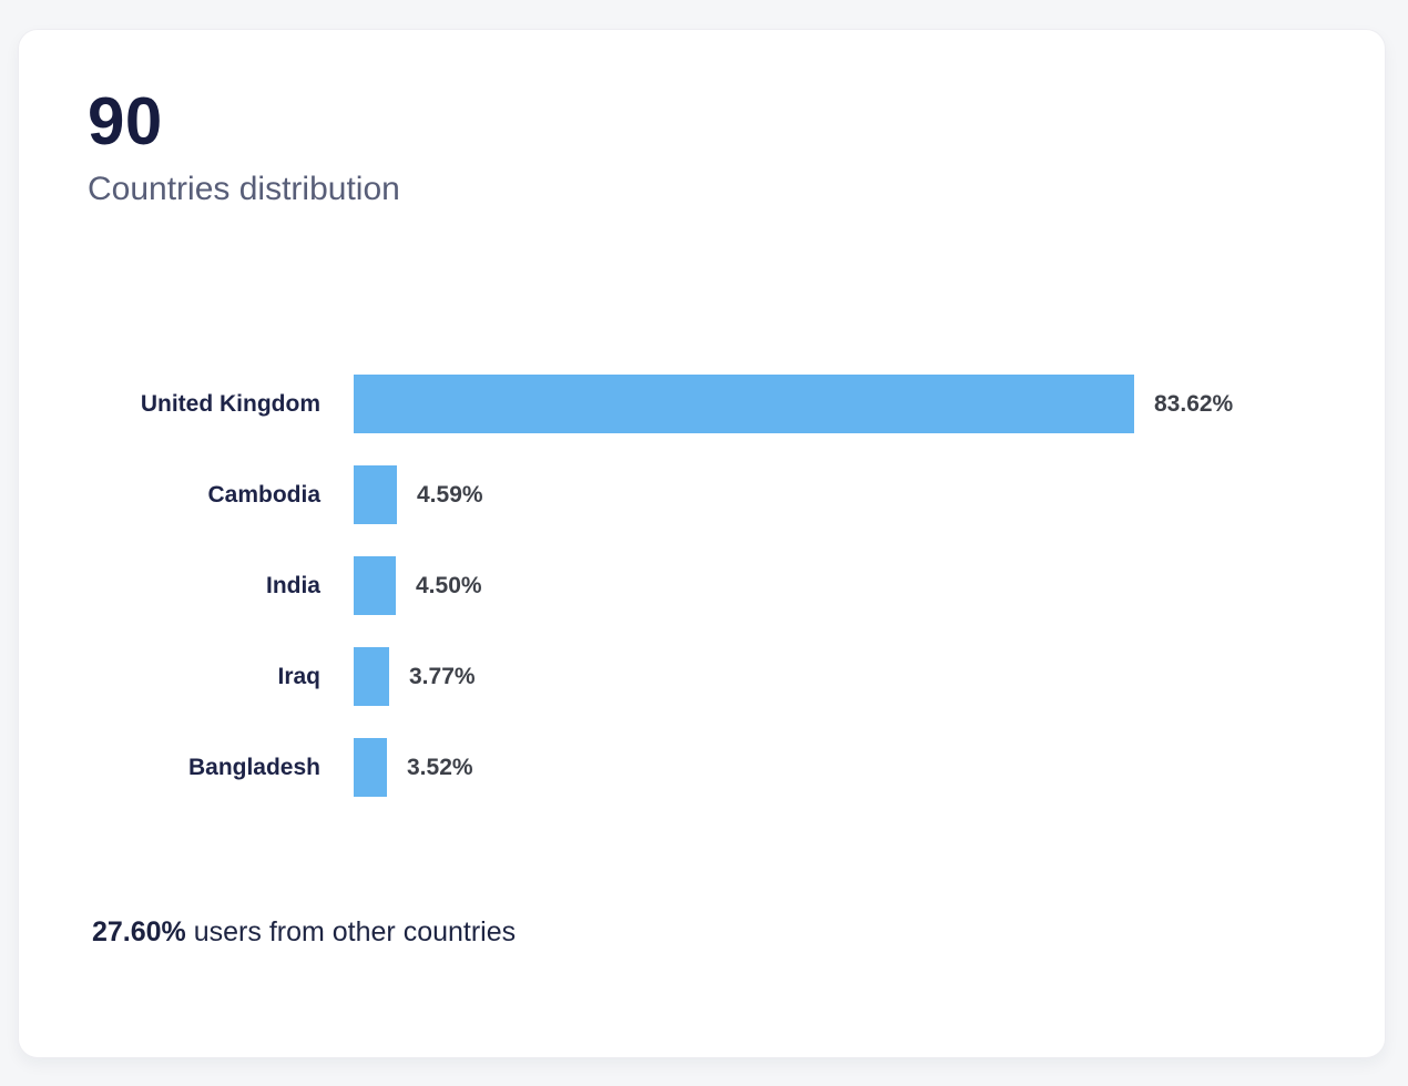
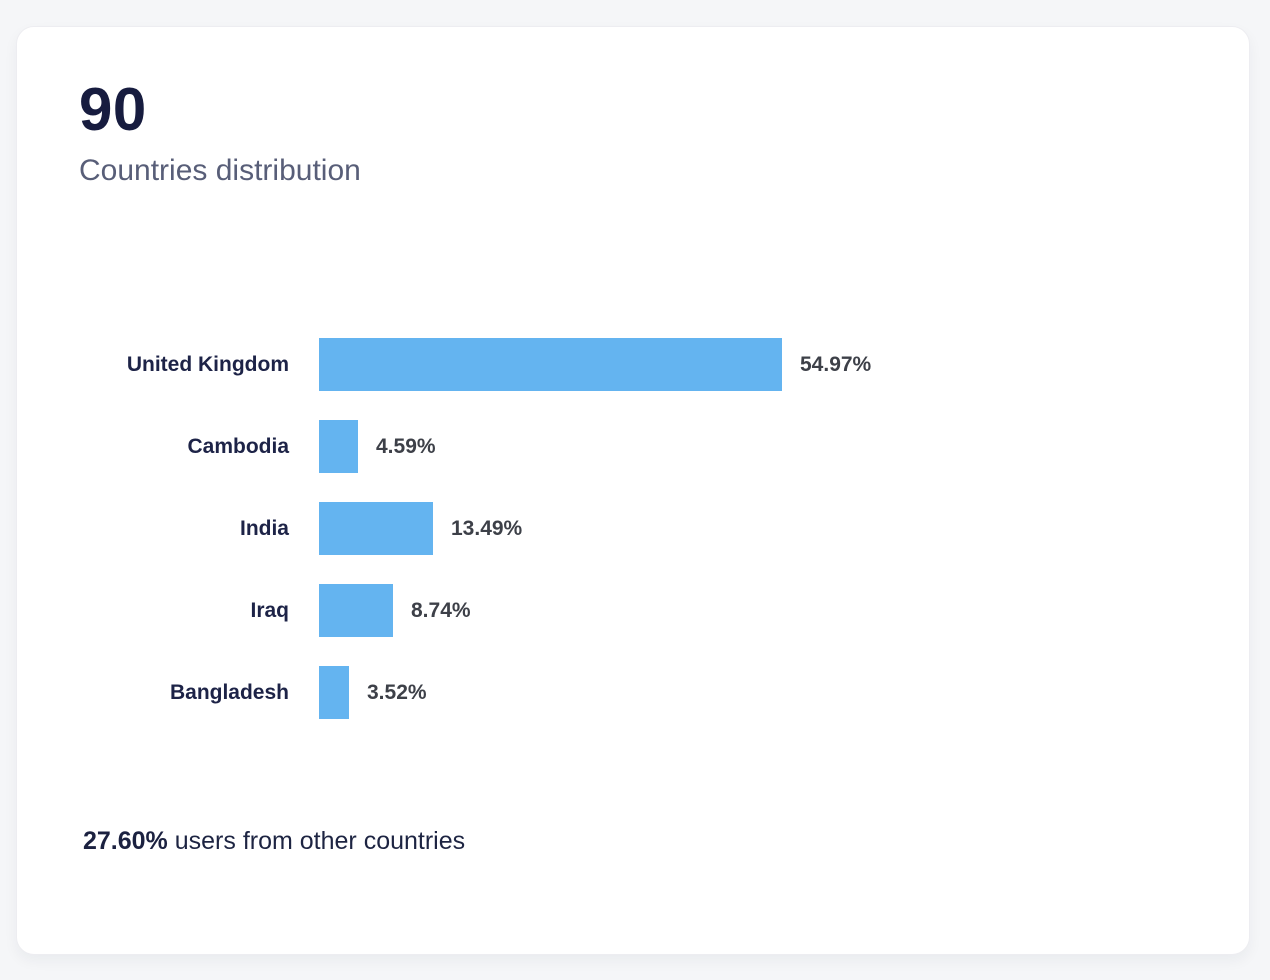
United Kingdom: 83.62% -> 54.97%
India: 4.50% -> 13.49%
Iraq: 3.77% -> 8.74%
